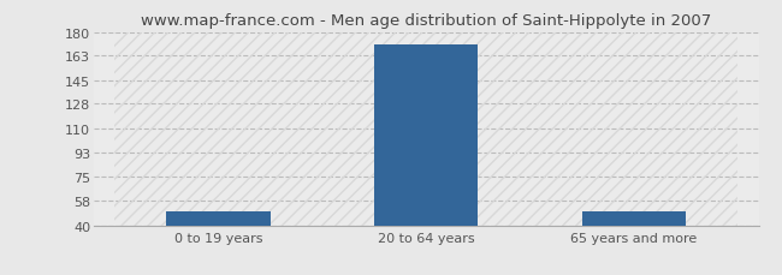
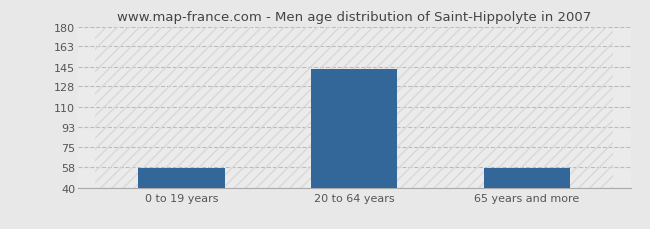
0 to 19 years: 50 -> 57
20 to 64 years: 171 -> 143
65 years and more: 50 -> 57
